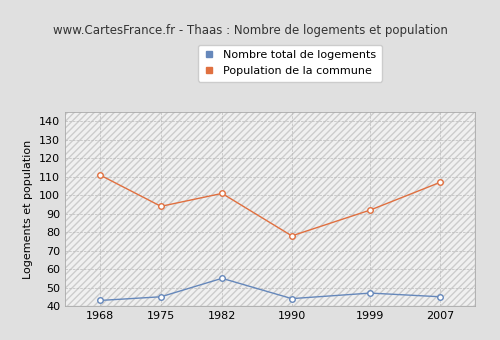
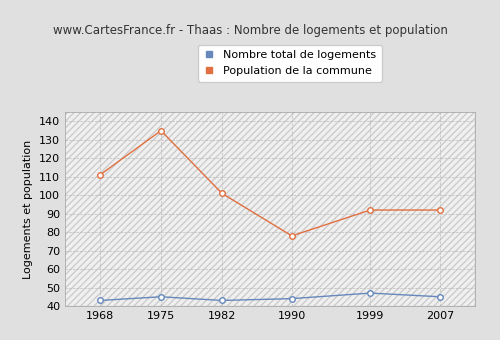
Population de la commune/1975: 94 -> 135
Nombre total de logements/1982: 55 -> 43
Population de la commune/2007: 107 -> 92
